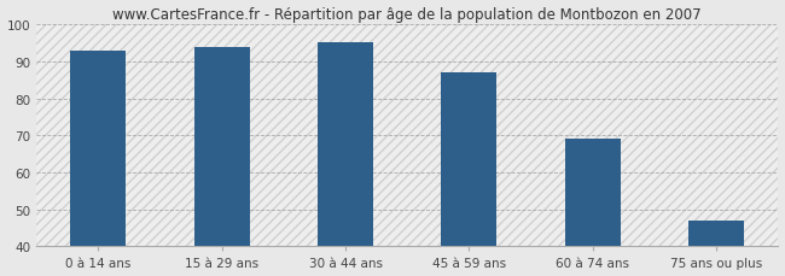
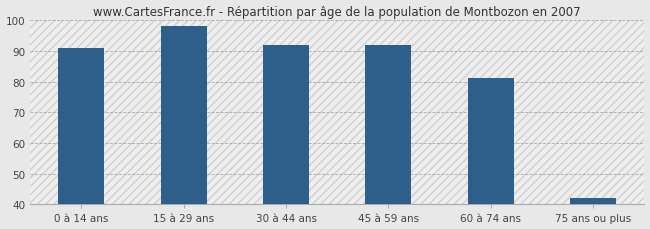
0 à 14 ans: 93 -> 91
15 à 29 ans: 94 -> 98
30 à 44 ans: 95 -> 92
45 à 59 ans: 87 -> 92
60 à 74 ans: 69 -> 81
75 ans ou plus: 47 -> 42
